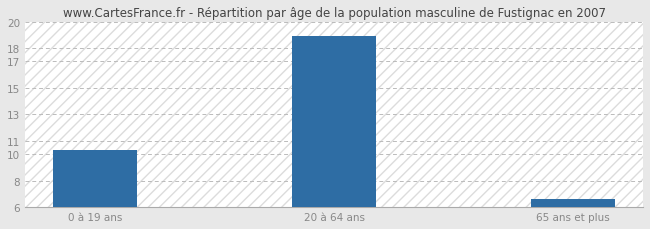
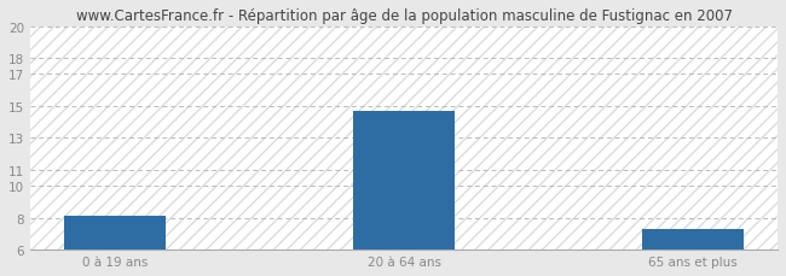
0 à 19 ans: 10.3 -> 8.1
20 à 64 ans: 18.9 -> 14.7
65 ans et plus: 6.6 -> 7.3
